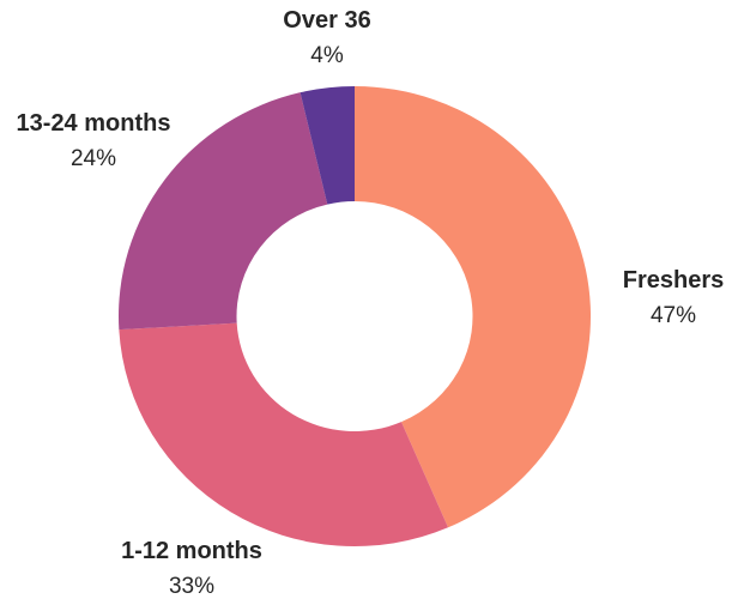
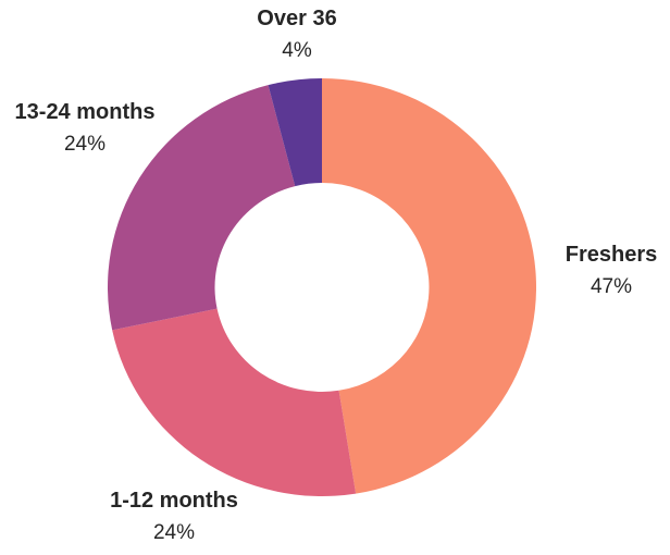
1-12 months: 33% -> 24%
